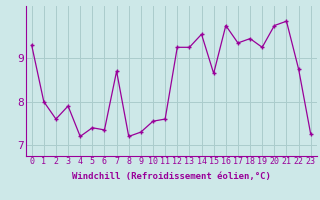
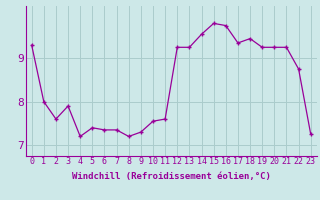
7: 8.70 -> 7.35
15: 8.65 -> 9.80
20: 9.75 -> 9.25
21: 9.85 -> 9.25
